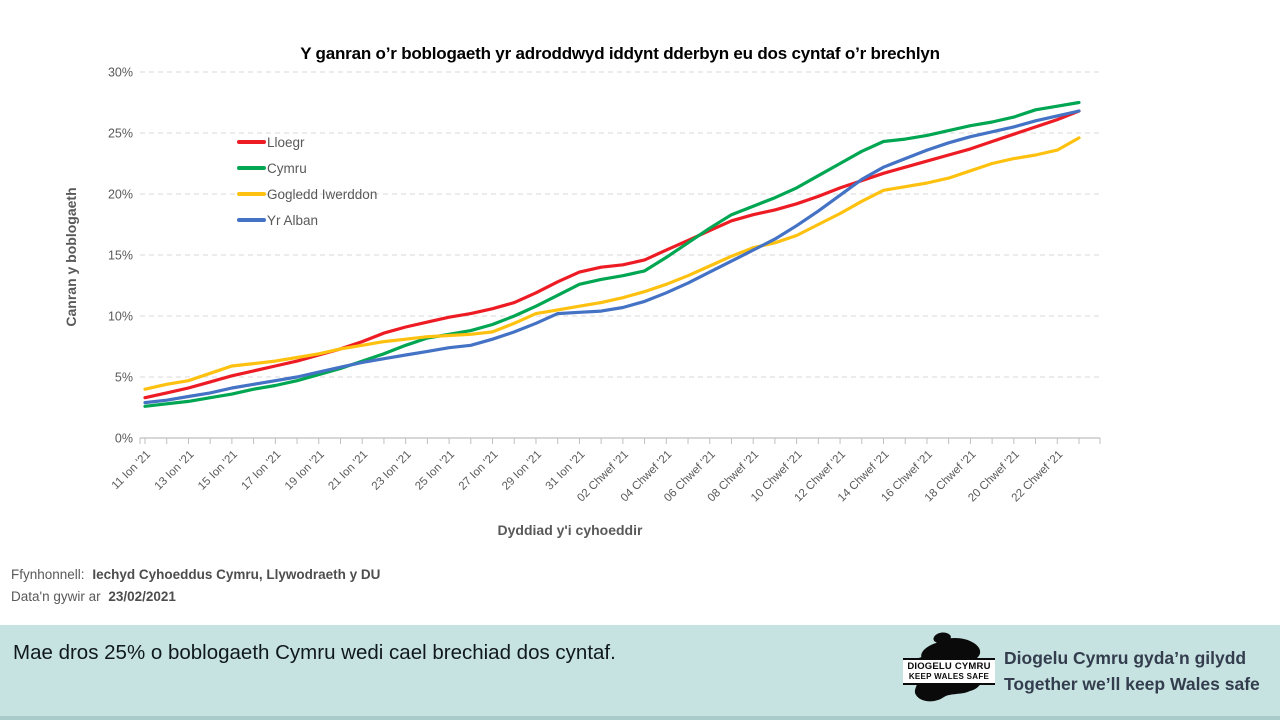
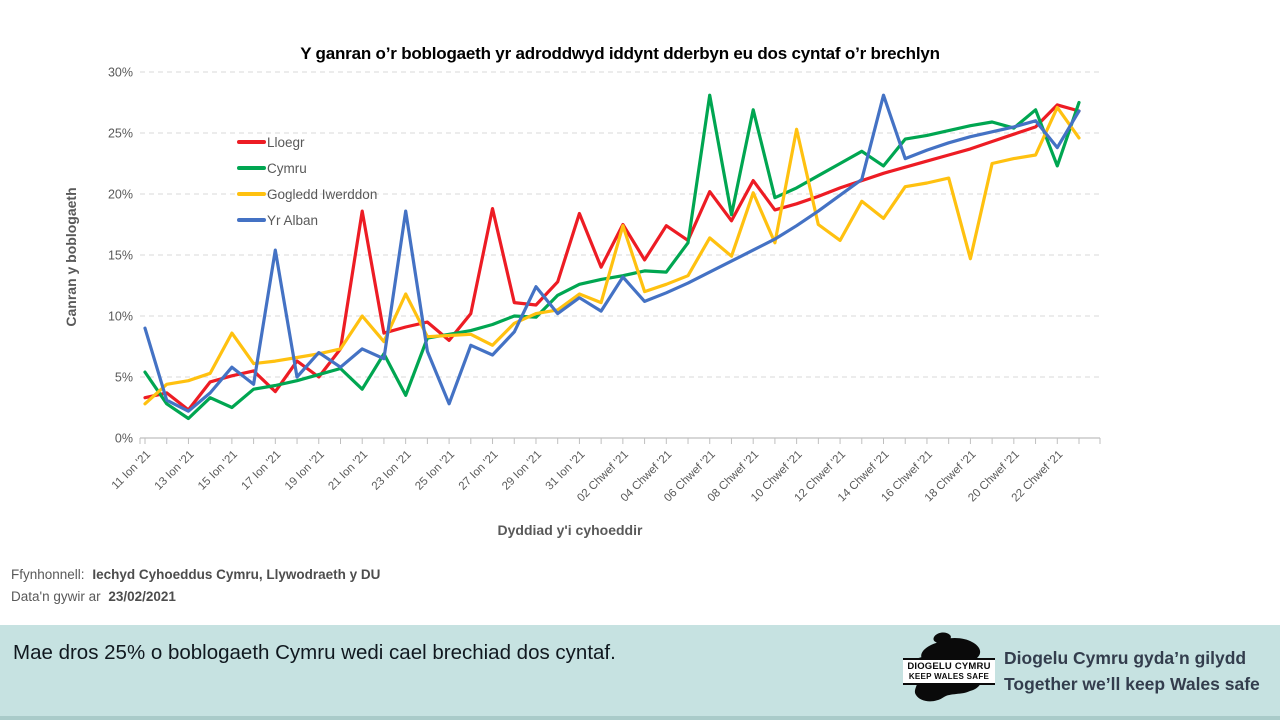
Cymru/11 Ion '21: 2.6% -> 5.4%
Gogledd Iwerddon/11 Ion '21: 4.0% -> 2.8%
Yr Alban/11 Ion '21: 2.9% -> 9.0%
Lloegr/13 Ion '21: 4.1% -> 2.3%
Cymru/13 Ion '21: 3.0% -> 1.6%
Yr Alban/13 Ion '21: 3.4% -> 2.2%
Cymru/15 Ion '21: 3.6% -> 2.5%
Gogledd Iwerddon/15 Ion '21: 5.9% -> 8.6%
Yr Alban/15 Ion '21: 4.1% -> 5.8%
Lloegr/17 Ion '21: 5.9% -> 3.8%
Yr Alban/17 Ion '21: 4.7% -> 15.4%
Lloegr/19 Ion '21: 6.8% -> 5.0%
Yr Alban/19 Ion '21: 5.4% -> 7.0%
Lloegr/21 Ion '21: 7.9% -> 18.6%
Cymru/21 Ion '21: 6.3% -> 4.0%
Gogledd Iwerddon/21 Ion '21: 7.6% -> 10.0%
Yr Alban/21 Ion '21: 6.2% -> 7.3%
Cymru/23 Ion '21: 7.6% -> 3.5%
Gogledd Iwerddon/23 Ion '21: 8.1% -> 11.8%
Yr Alban/23 Ion '21: 6.8% -> 18.6%
Lloegr/25 Ion '21: 9.9% -> 8.0%
Yr Alban/25 Ion '21: 7.4% -> 2.8%
Lloegr/27 Ion '21: 10.6% -> 18.8%
Gogledd Iwerddon/27 Ion '21: 8.7% -> 7.6%
Yr Alban/27 Ion '21: 8.1% -> 6.8%
Lloegr/29 Ion '21: 11.9% -> 10.9%
Cymru/29 Ion '21: 10.8% -> 9.9%
Yr Alban/29 Ion '21: 9.4% -> 12.4%
Lloegr/31 Ion '21: 13.6% -> 18.4%
Gogledd Iwerddon/31 Ion '21: 10.8% -> 11.8%
Yr Alban/31 Ion '21: 10.3% -> 11.5%
Lloegr/02 Chwef '21: 14.2% -> 17.5%
Gogledd Iwerddon/02 Chwef '21: 11.5% -> 17.4%
Yr Alban/02 Chwef '21: 10.7% -> 13.2%
Lloegr/04 Chwef '21: 15.4% -> 17.4%
Cymru/04 Chwef '21: 14.8% -> 13.6%
Lloegr/06 Chwef '21: 17.0% -> 20.2%
Cymru/06 Chwef '21: 17.2% -> 28.1%
Gogledd Iwerddon/06 Chwef '21: 14.1% -> 16.4%
Lloegr/08 Chwef '21: 18.3% -> 21.1%
Cymru/08 Chwef '21: 19.0% -> 26.9%
Gogledd Iwerddon/08 Chwef '21: 15.6% -> 20.1%
Gogledd Iwerddon/10 Chwef '21: 16.6% -> 25.3%
Gogledd Iwerddon/12 Chwef '21: 18.4% -> 16.2%
Cymru/14 Chwef '21: 24.3% -> 22.3%
Gogledd Iwerddon/14 Chwef '21: 20.3% -> 18.0%
Yr Alban/14 Chwef '21: 22.2% -> 28.1%
Gogledd Iwerddon/18 Chwef '21: 21.9% -> 14.7%
Cymru/20 Chwef '21: 26.3% -> 25.4%
Lloegr/22 Chwef '21: 26.1% -> 27.3%
Cymru/22 Chwef '21: 27.2% -> 22.3%
Gogledd Iwerddon/22 Chwef '21: 23.6% -> 27.1%
Yr Alban/22 Chwef '21: 26.4% -> 23.8%
